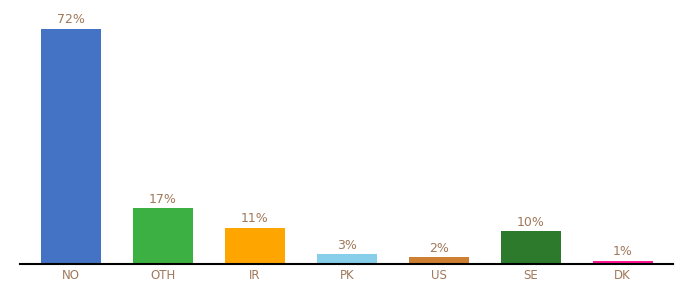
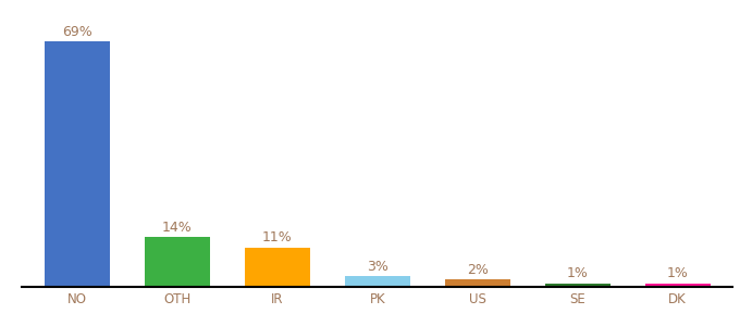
NO: 72% -> 69%
OTH: 17% -> 14%
SE: 10% -> 1%
